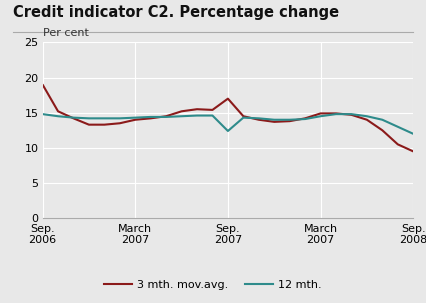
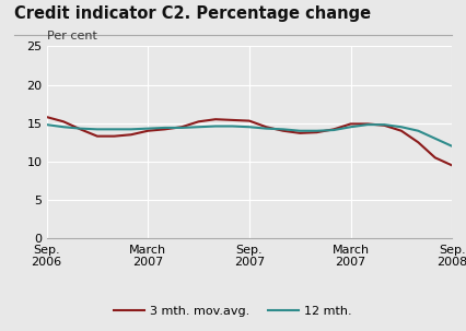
3 mth. mov.avg./Sep. 2006: 19.0 -> 15.8
3 mth. mov.avg./Sep. 2007: 17.0 -> 15.3
12 mth./Sep. 2007: 12.4 -> 14.5
